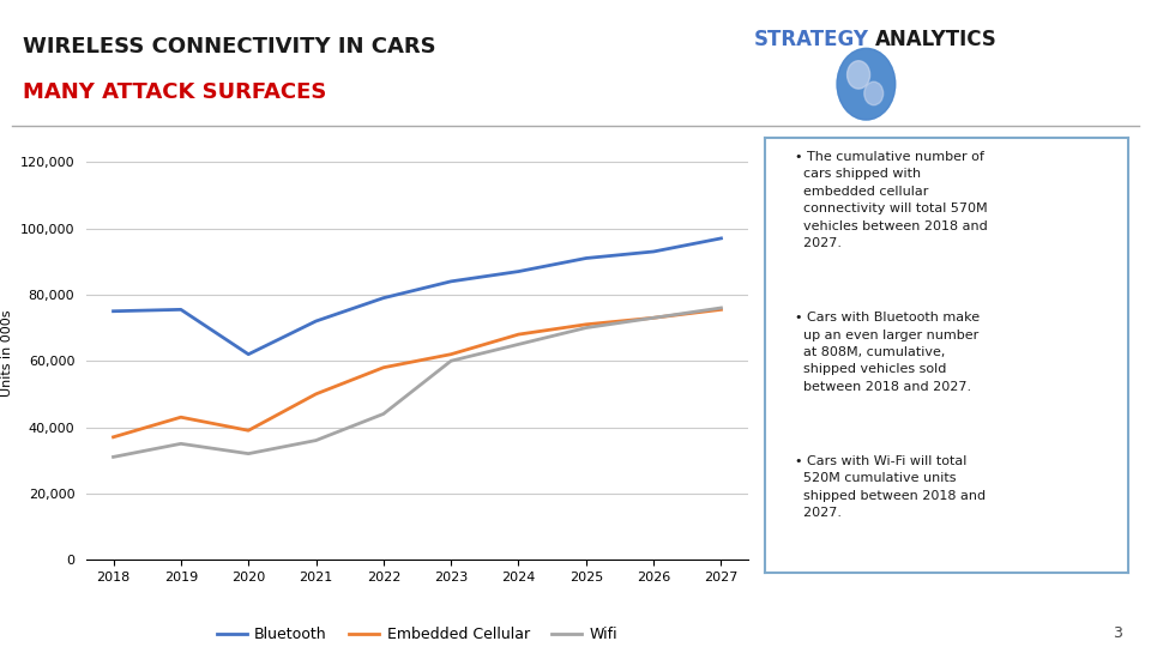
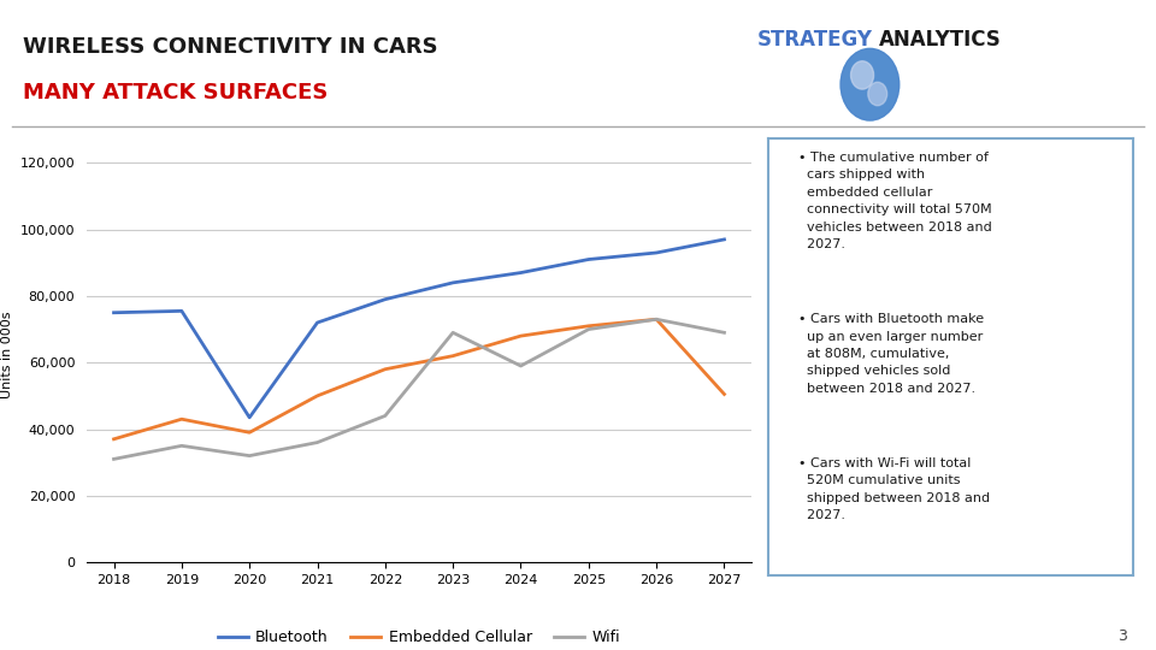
Bluetooth/2020: 62,000 -> 43,500
Wifi/2023: 60,000 -> 69,000
Wifi/2024: 65,000 -> 59,000
Embedded Cellular/2027: 75,500 -> 50,500
Wifi/2027: 76,000 -> 69,000
